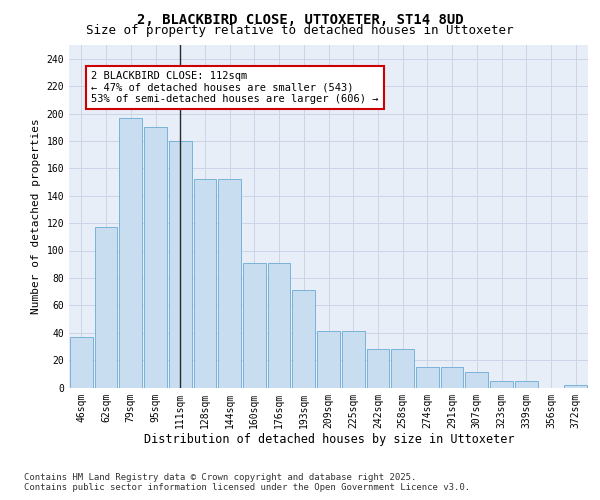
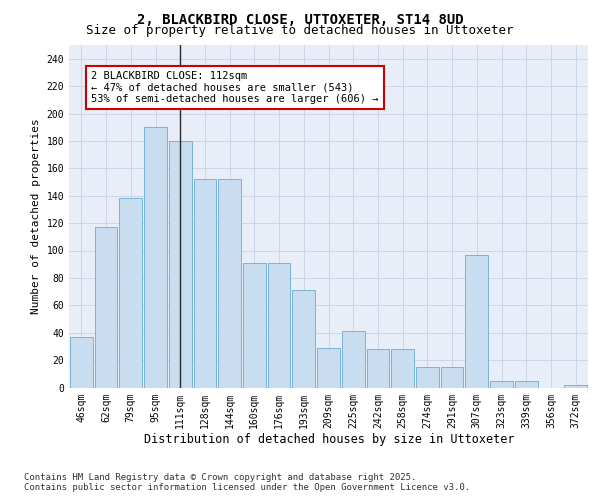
79sqm: 197 -> 138
209sqm: 41 -> 29
307sqm: 11 -> 97
